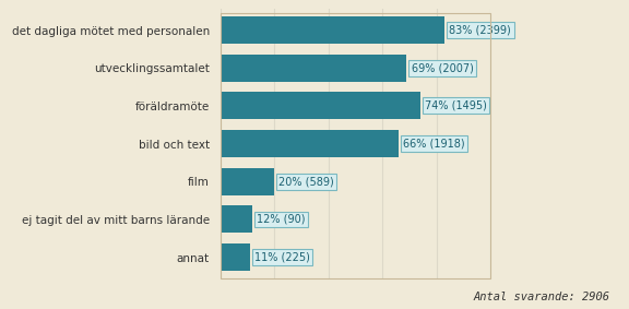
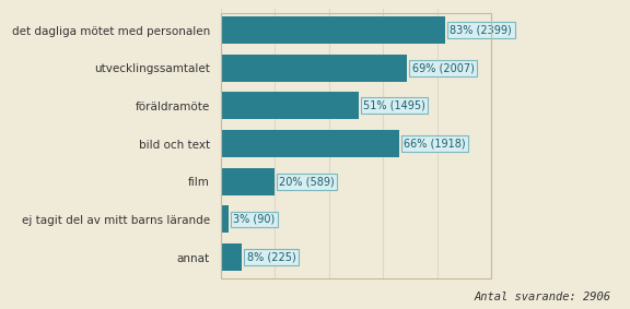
föräldramöte: 74% -> 51%
ej tagit del av mitt barns lärande: 12% -> 3%
annat: 11% -> 8%
